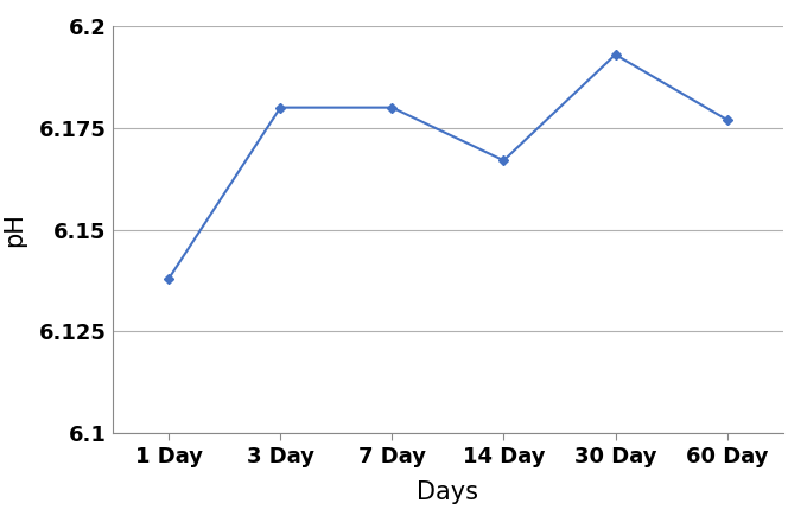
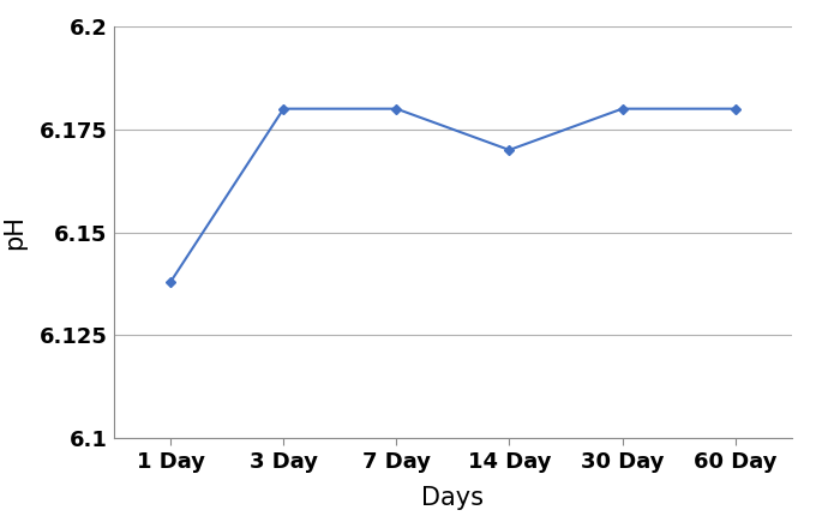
14 Day: 6.167 -> 6.170
30 Day: 6.193 -> 6.180
60 Day: 6.177 -> 6.180
